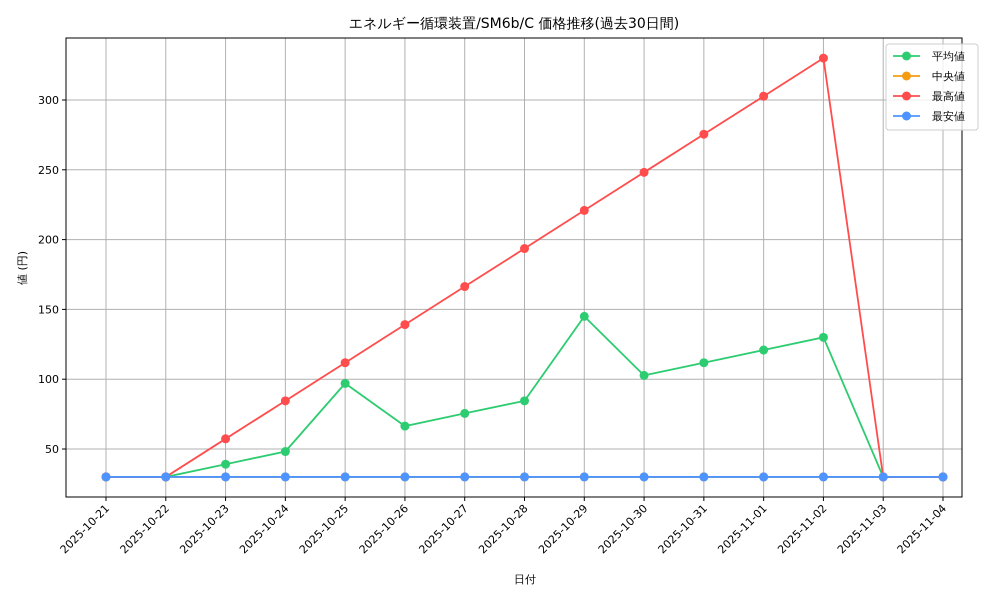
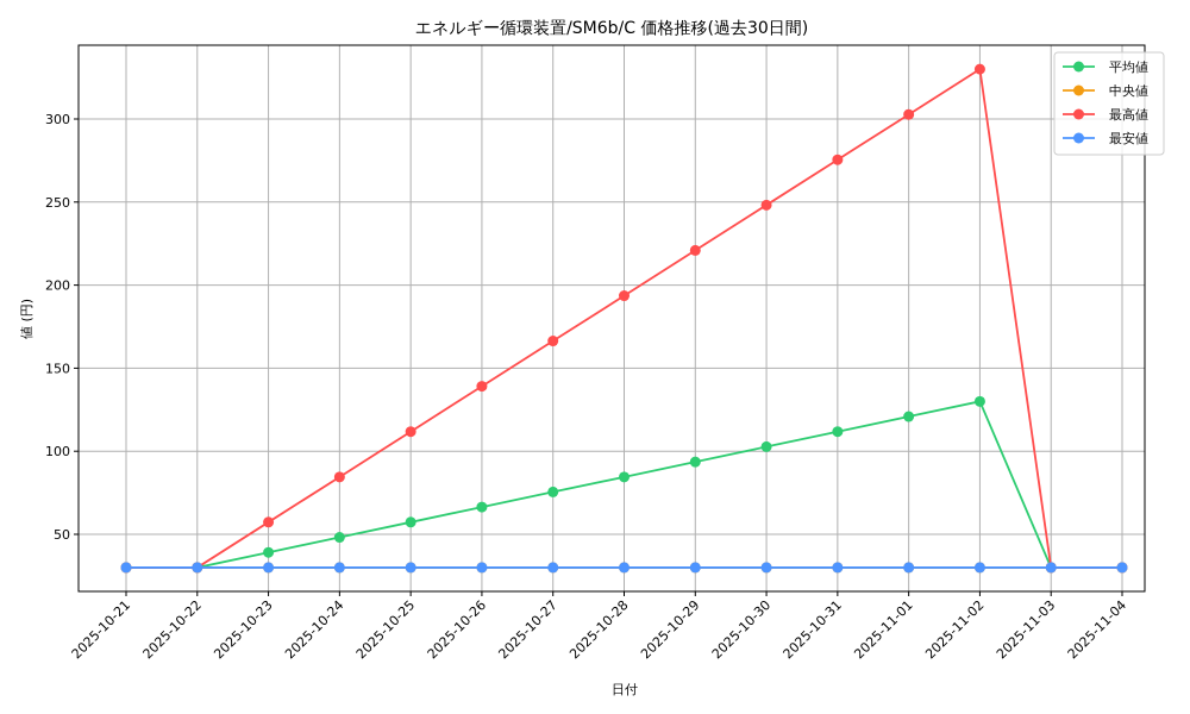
平均値/2025-10-25: 97 -> 57
平均値/2025-10-29: 145 -> 94
